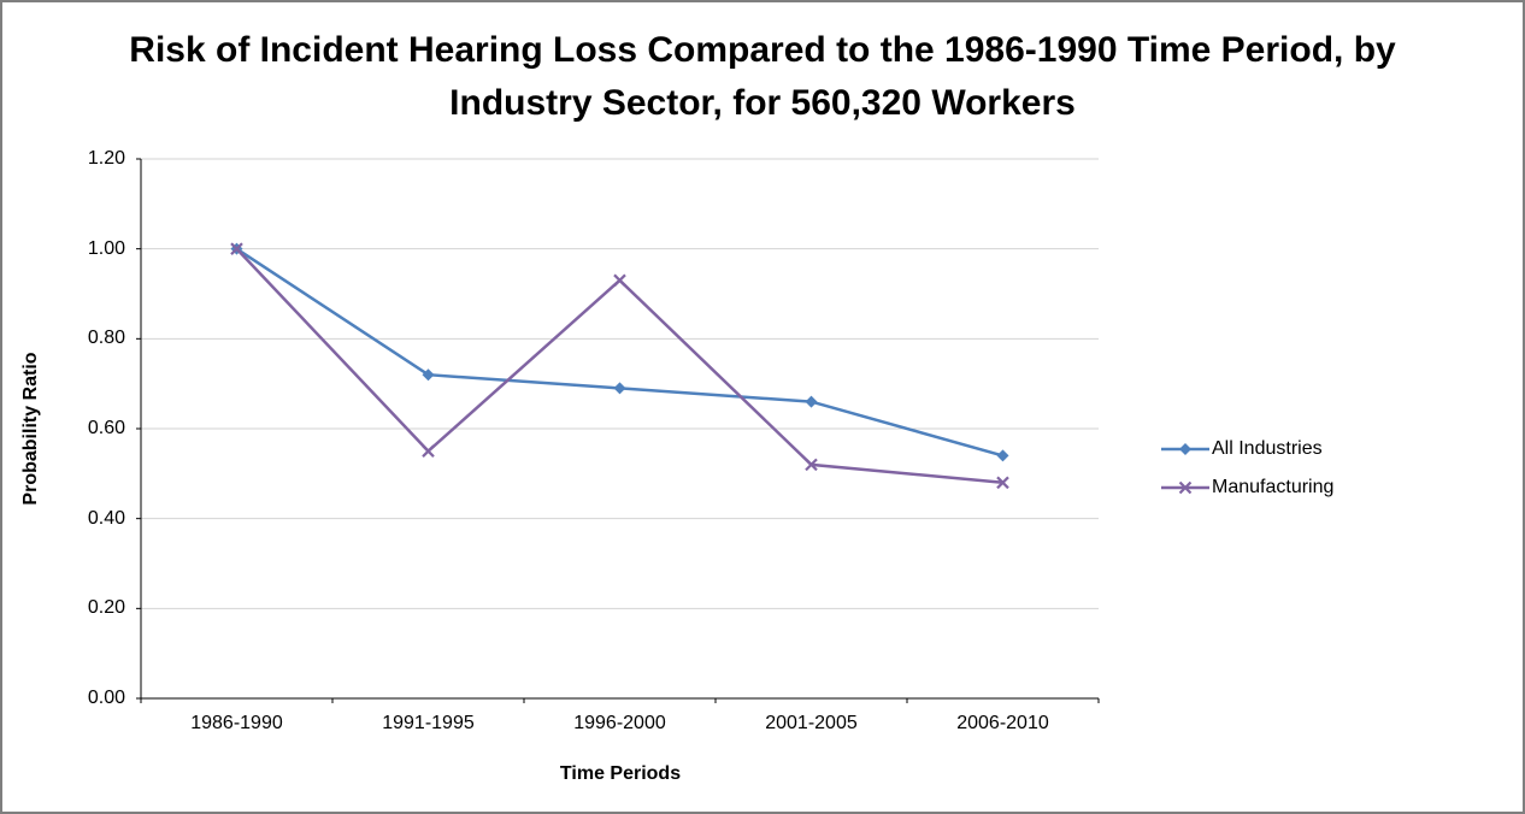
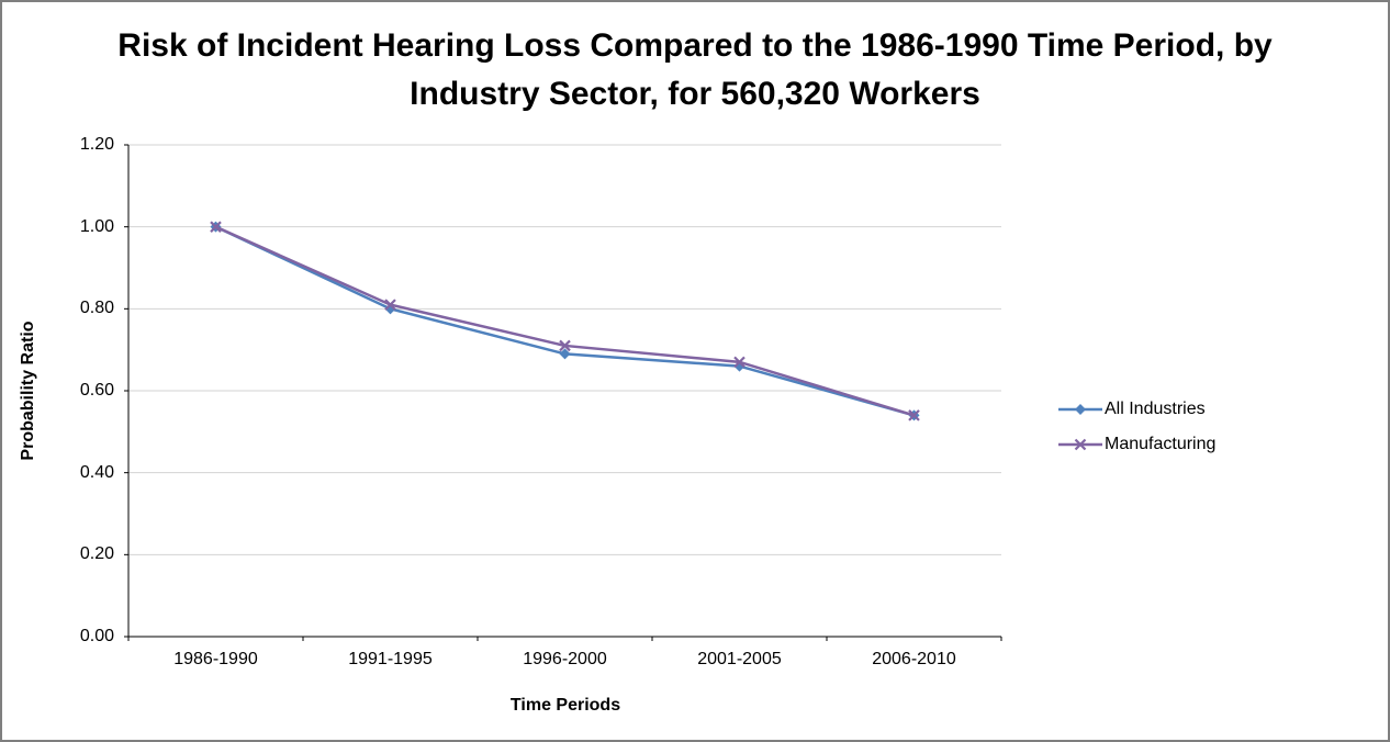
All Industries/1991-1995: 0.72 -> 0.80
Manufacturing/1991-1995: 0.55 -> 0.81
Manufacturing/1996-2000: 0.93 -> 0.71
Manufacturing/2001-2005: 0.52 -> 0.67
Manufacturing/2006-2010: 0.48 -> 0.54
